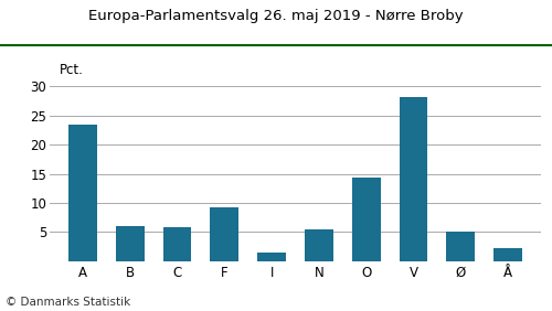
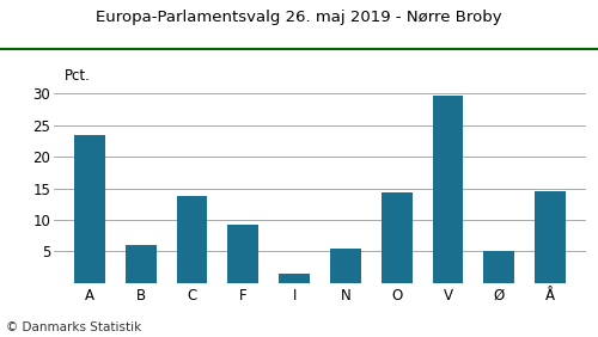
C: 5.8 -> 13.8
V: 28.2 -> 29.6
Å: 2.2 -> 14.6
